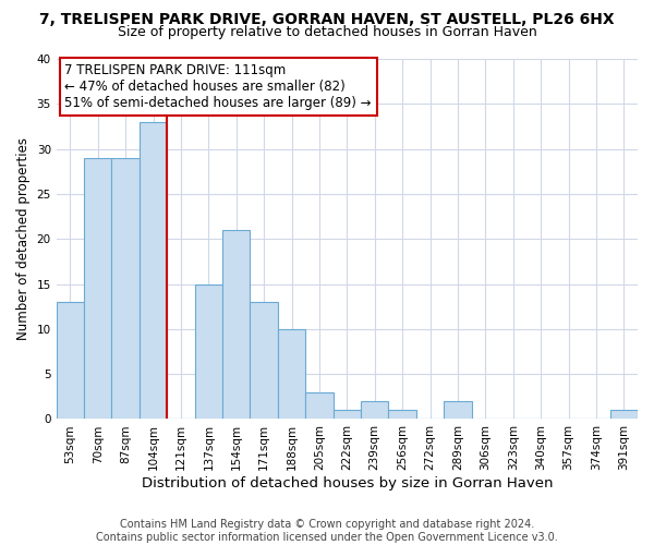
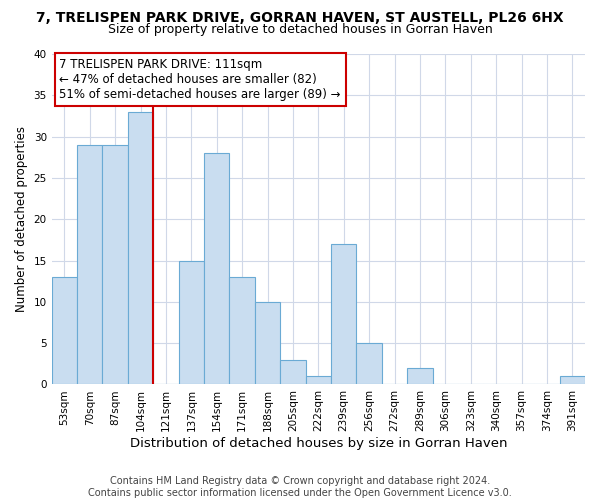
154sqm: 21 -> 28
239sqm: 2 -> 17
256sqm: 1 -> 5
